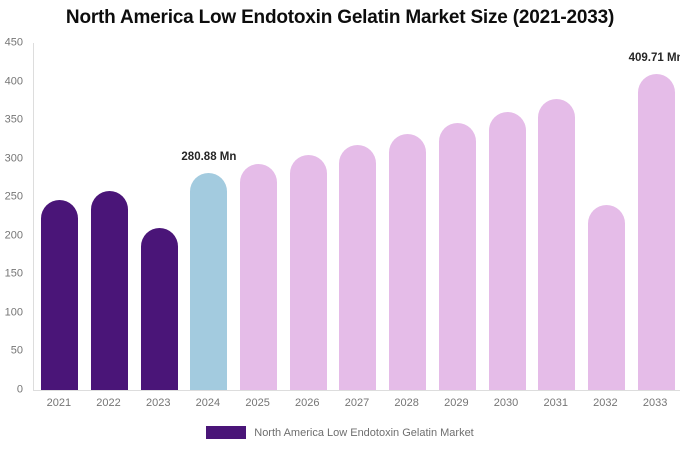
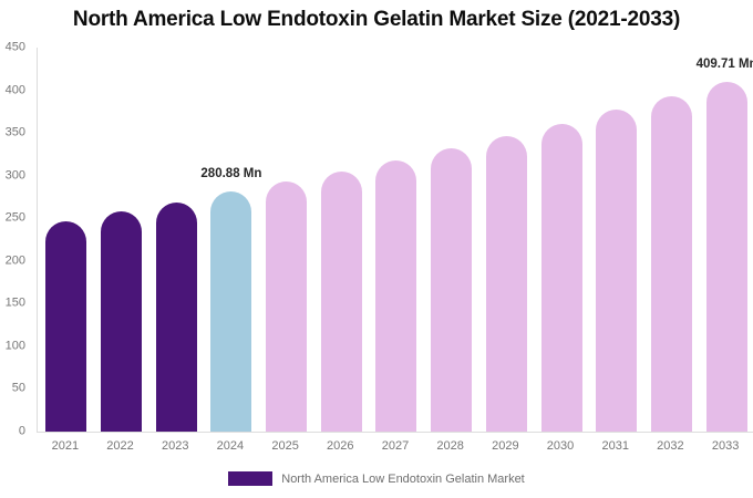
2023: 210 -> 270
2032: 240 -> 390
